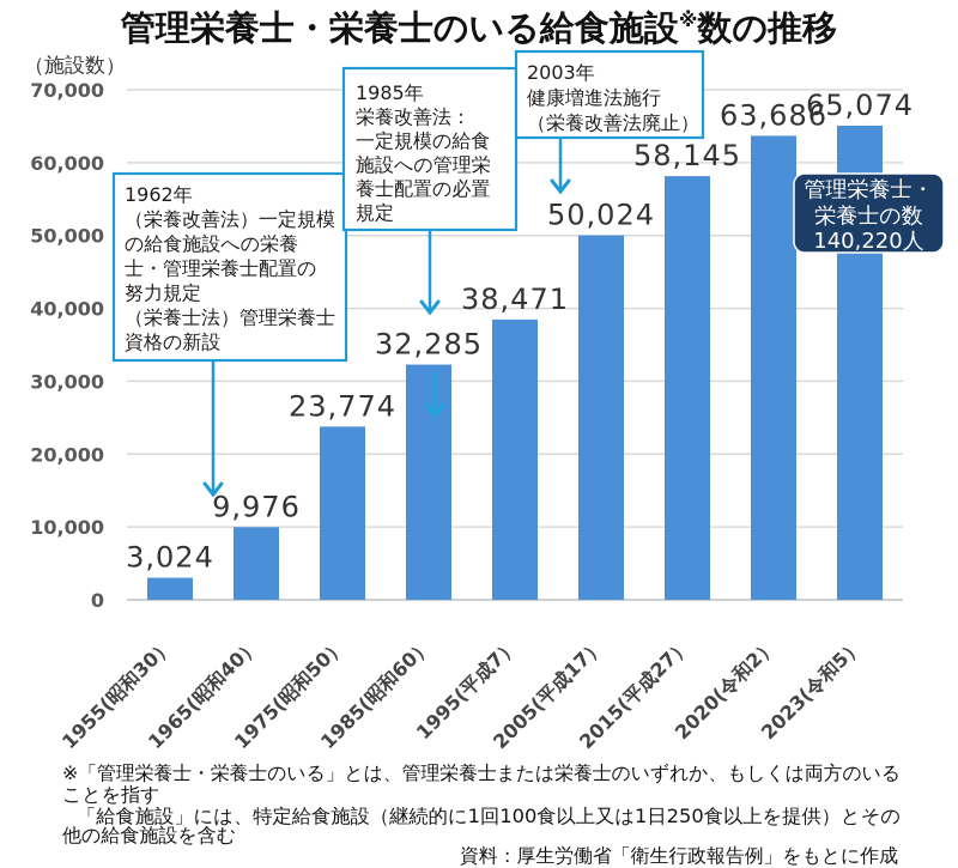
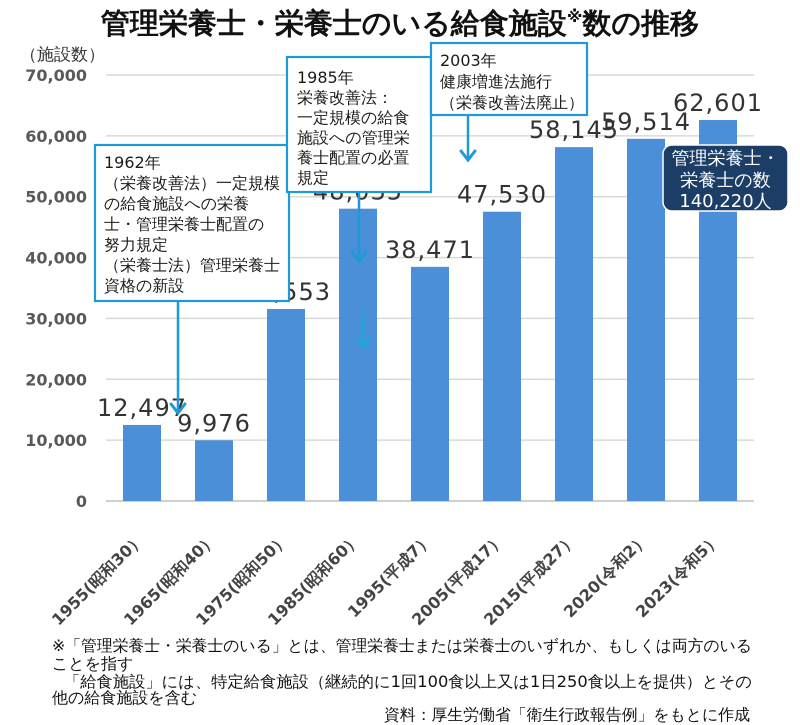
1955(昭和30）: 3,024 -> 12,497
1975(昭和50）: 23,774 -> 31,553
1985(昭和60）: 32,285 -> 48,035
2005(平成17）: 50,024 -> 47,530
2020(令和2）: 63,686 -> 59,514
2023(令和5）: 65,074 -> 62,601
